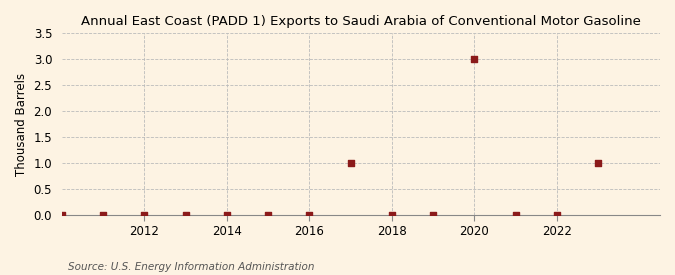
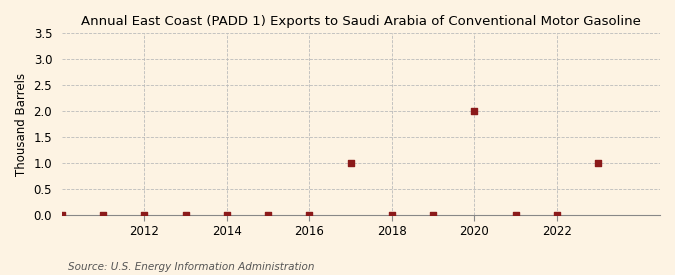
2020: 3 -> 2
